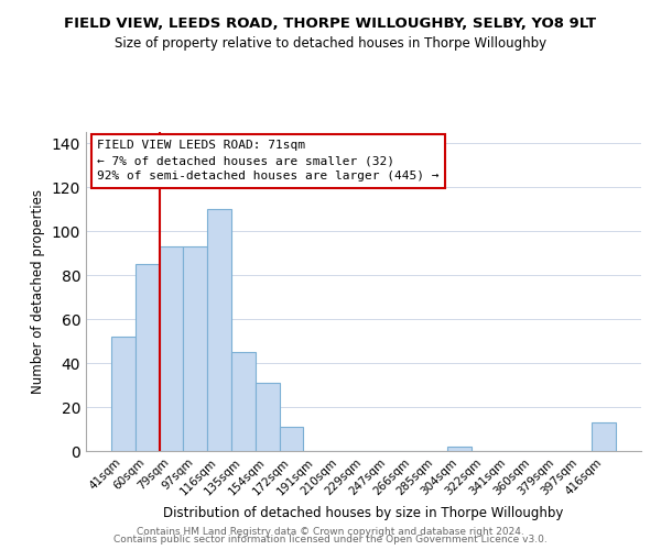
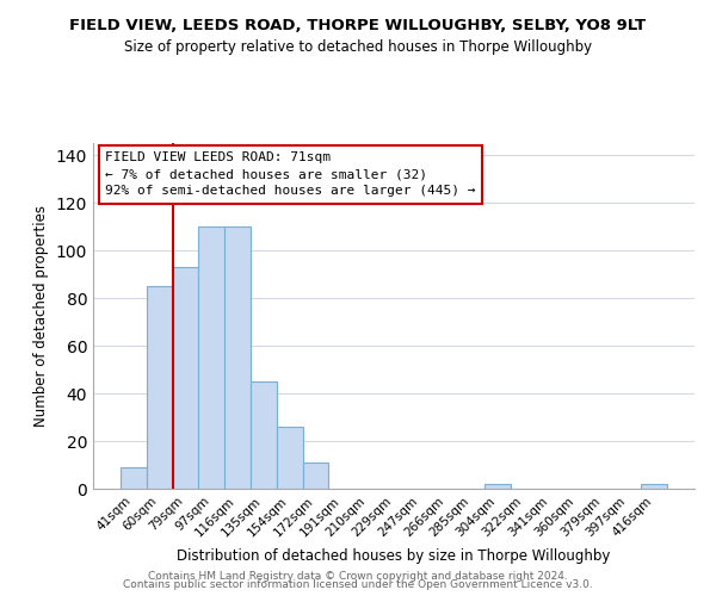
41sqm: 52 -> 9
97sqm: 93 -> 110
154sqm: 31 -> 26
416sqm: 13 -> 2
